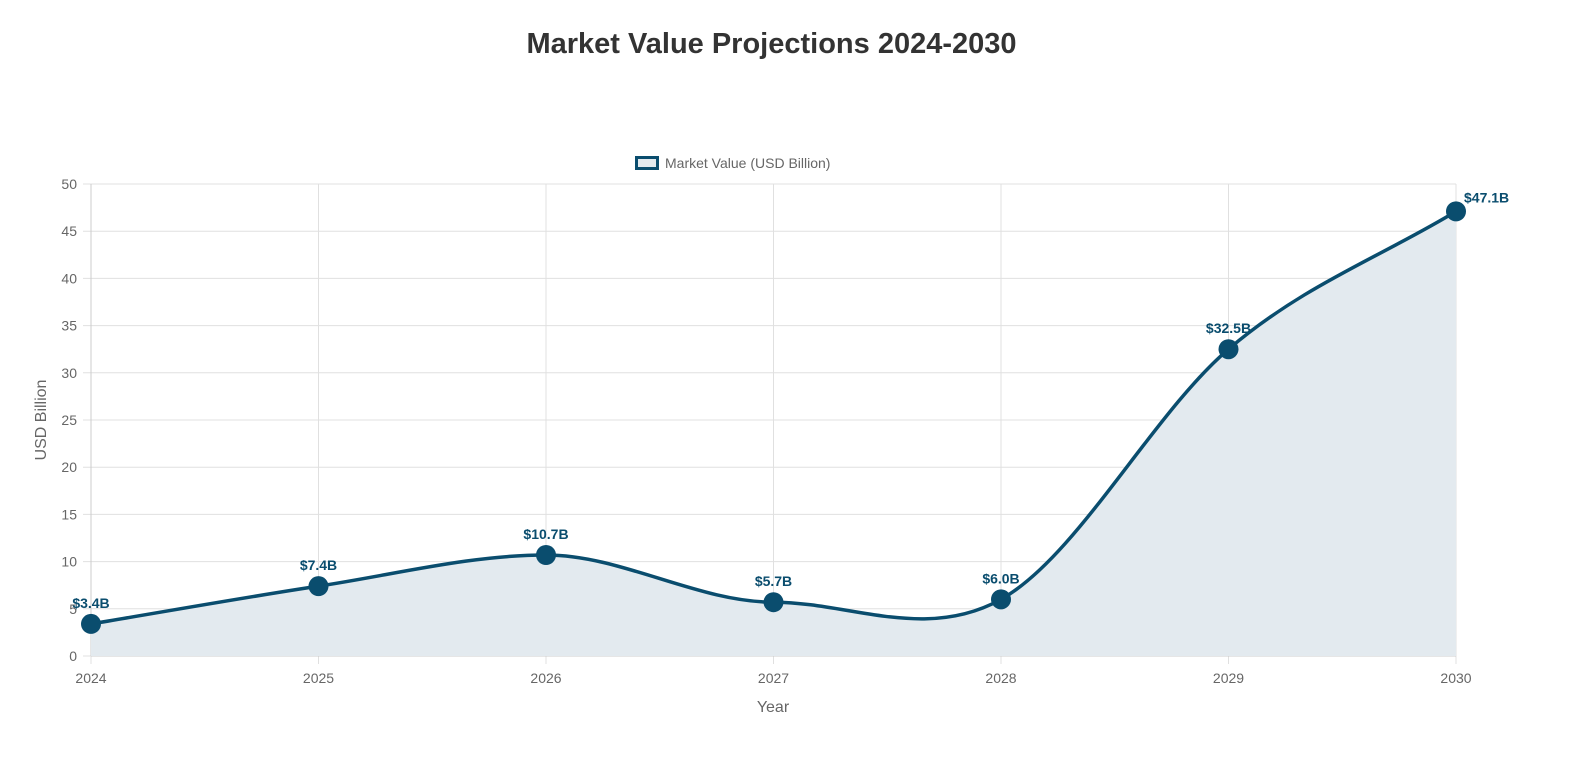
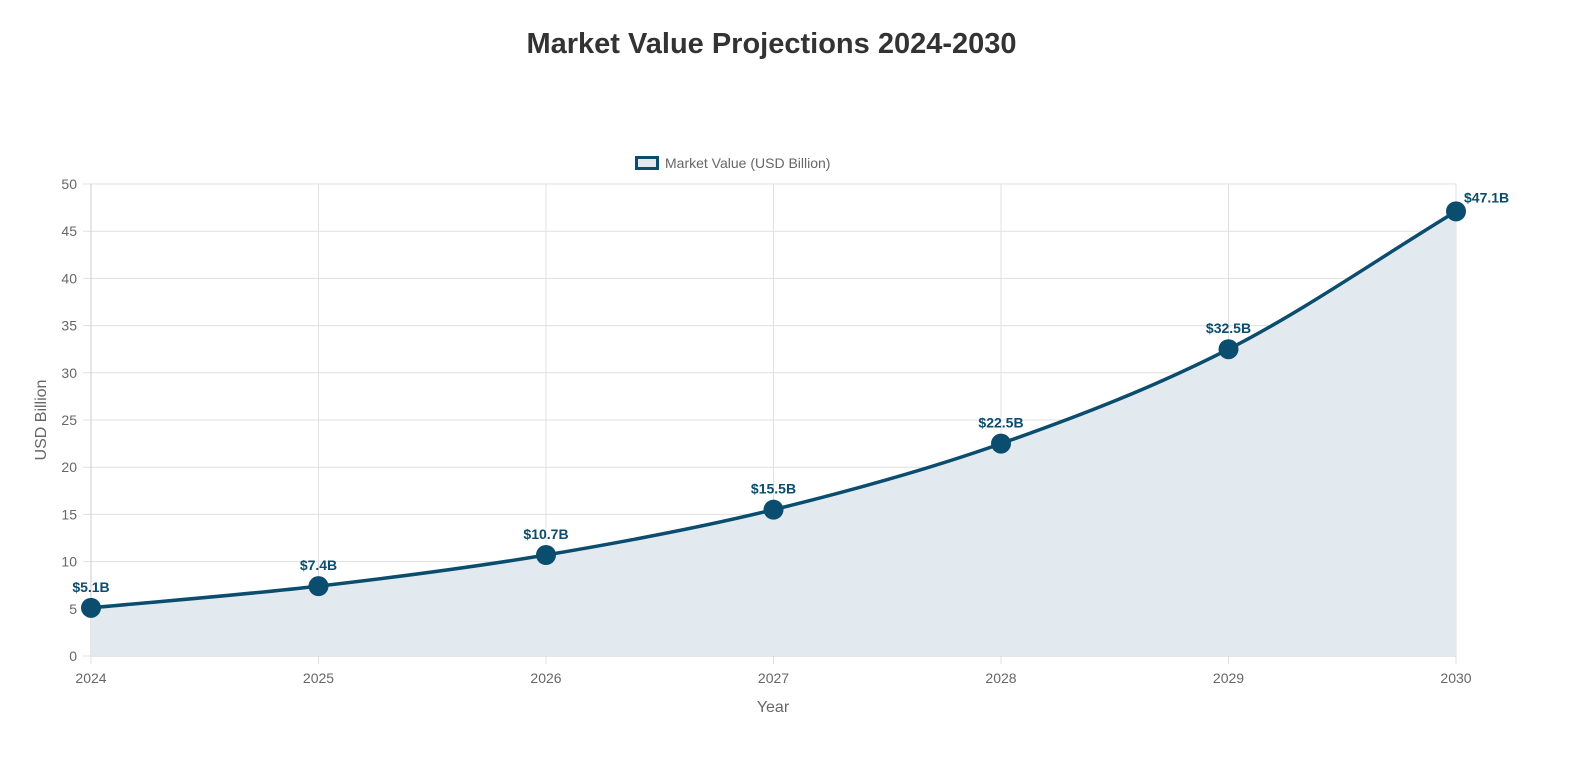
2024: $3.4B -> $5.1B
2027: $5.7B -> $15.5B
2028: $6.0B -> $22.5B
